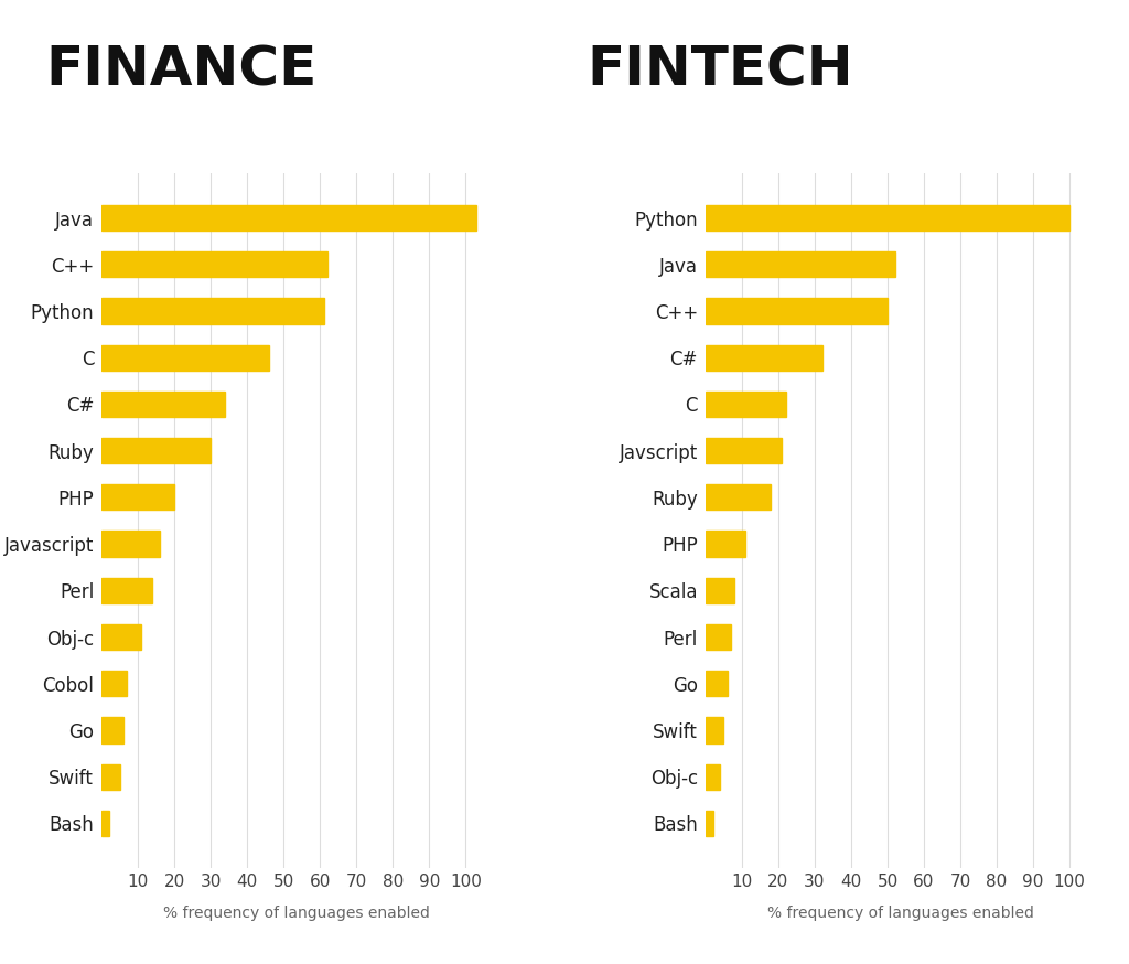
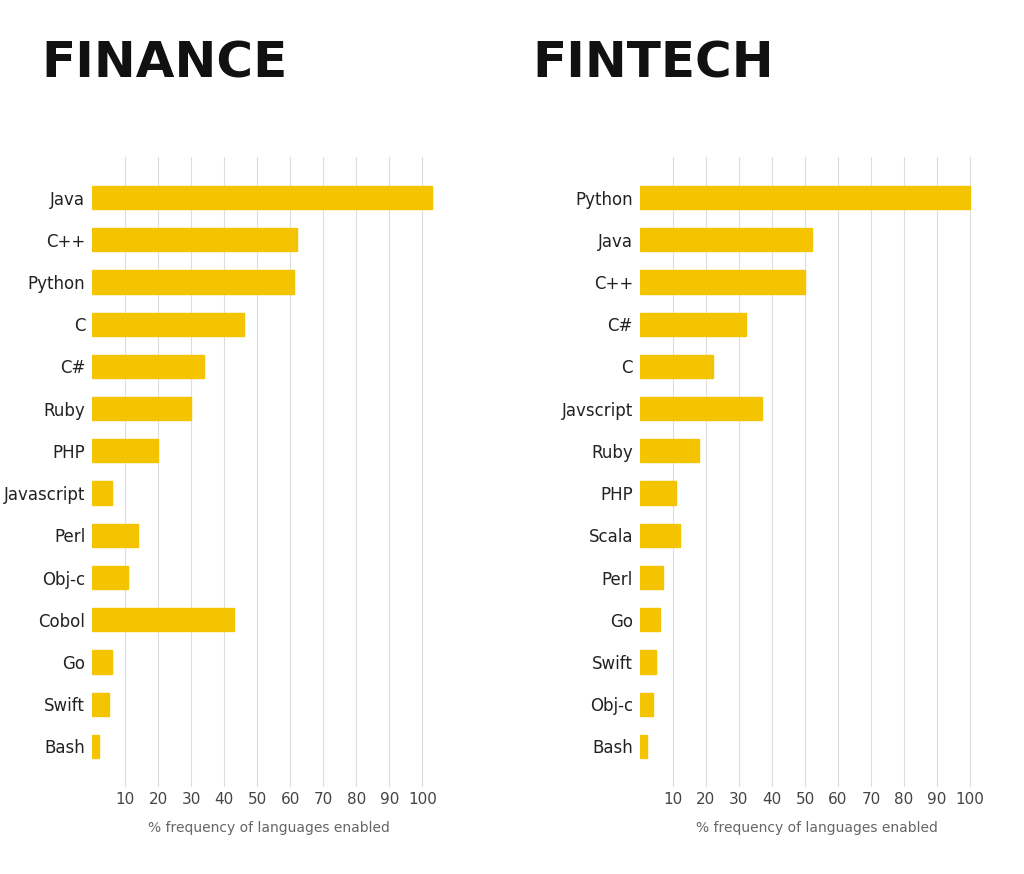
Javascript: 16 -> 6
Cobol: 7 -> 43
Javscript: 21 -> 37
Scala: 8 -> 12
